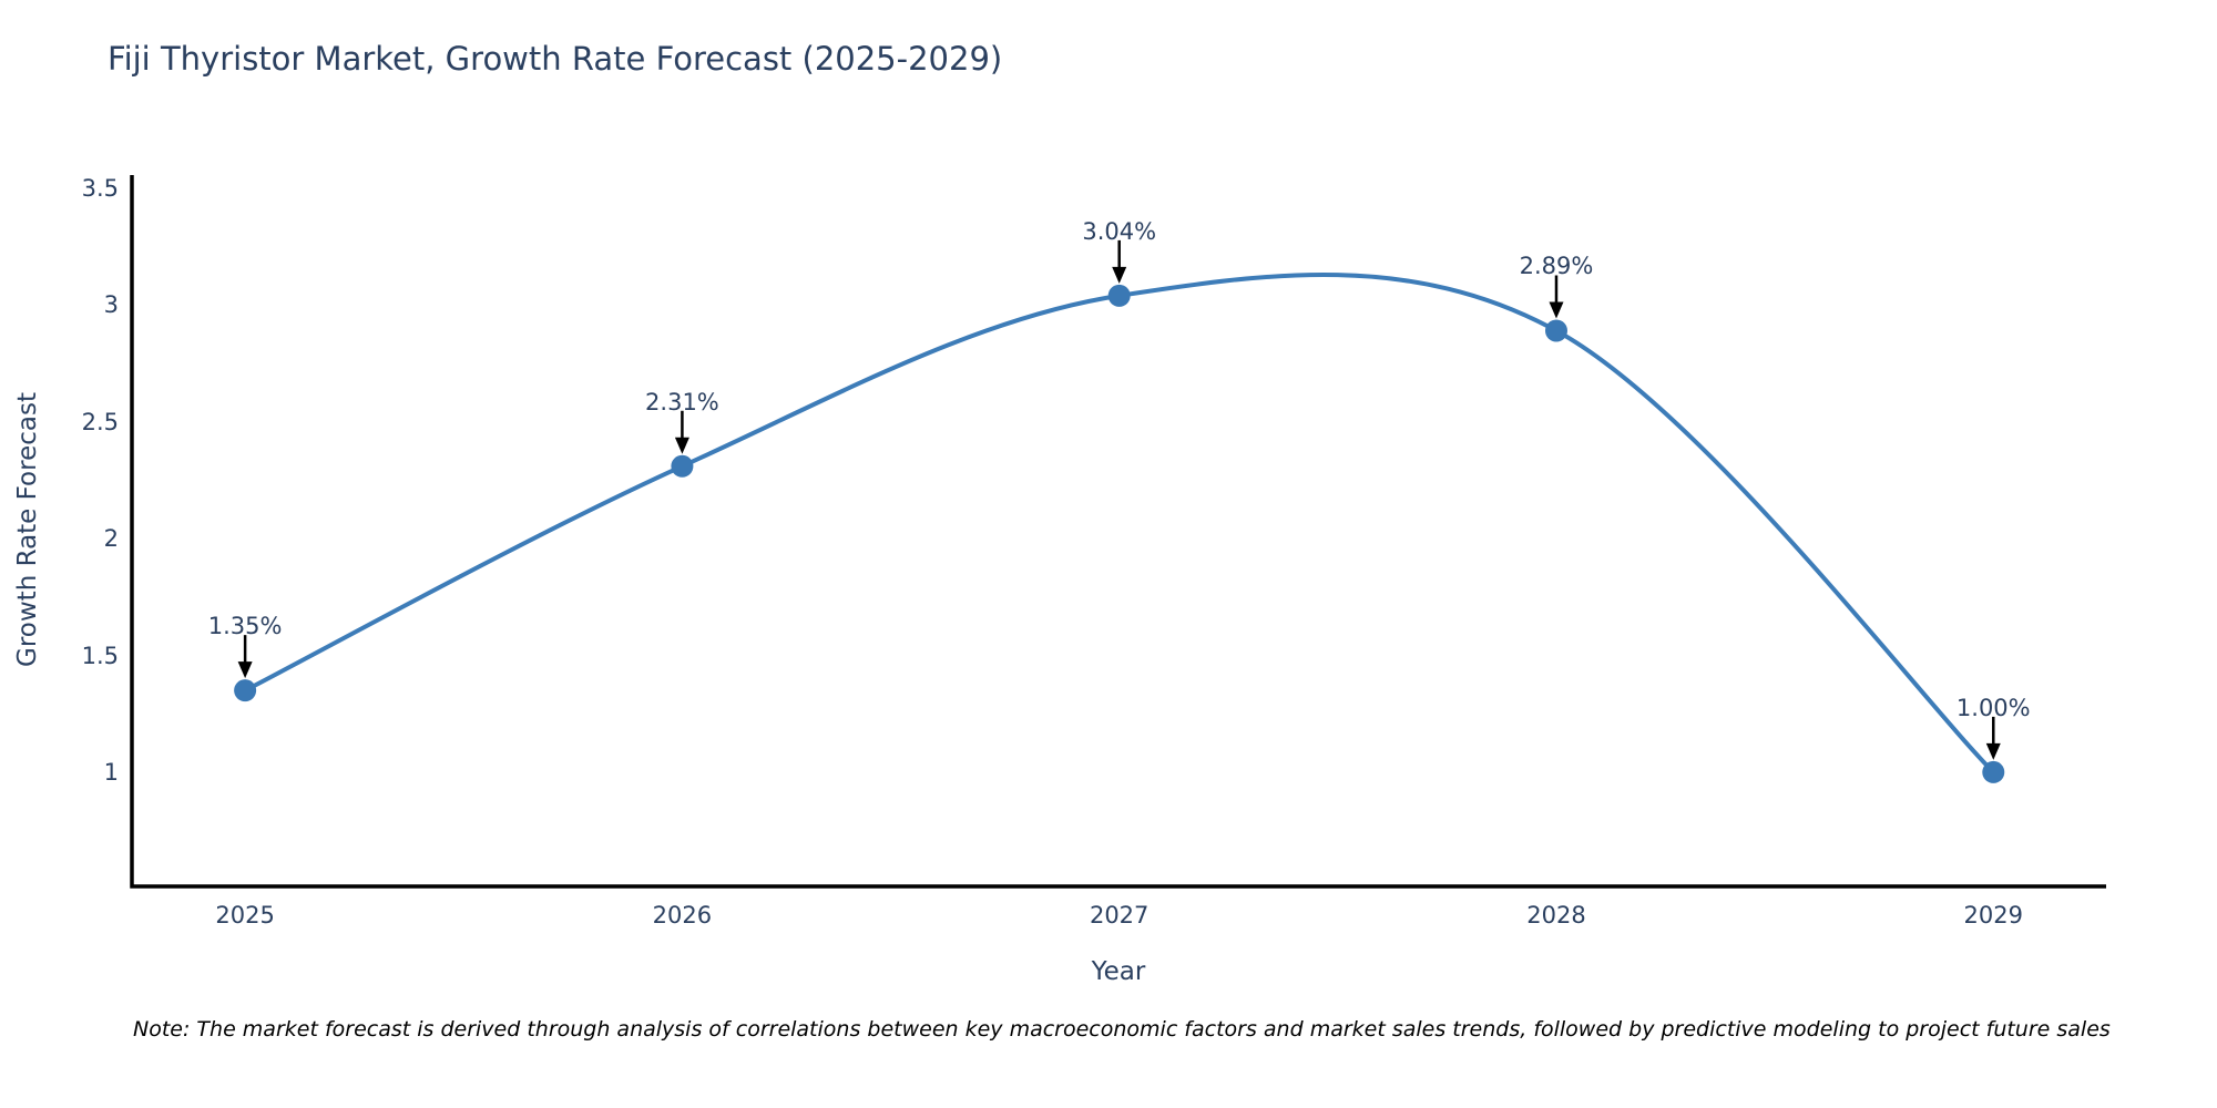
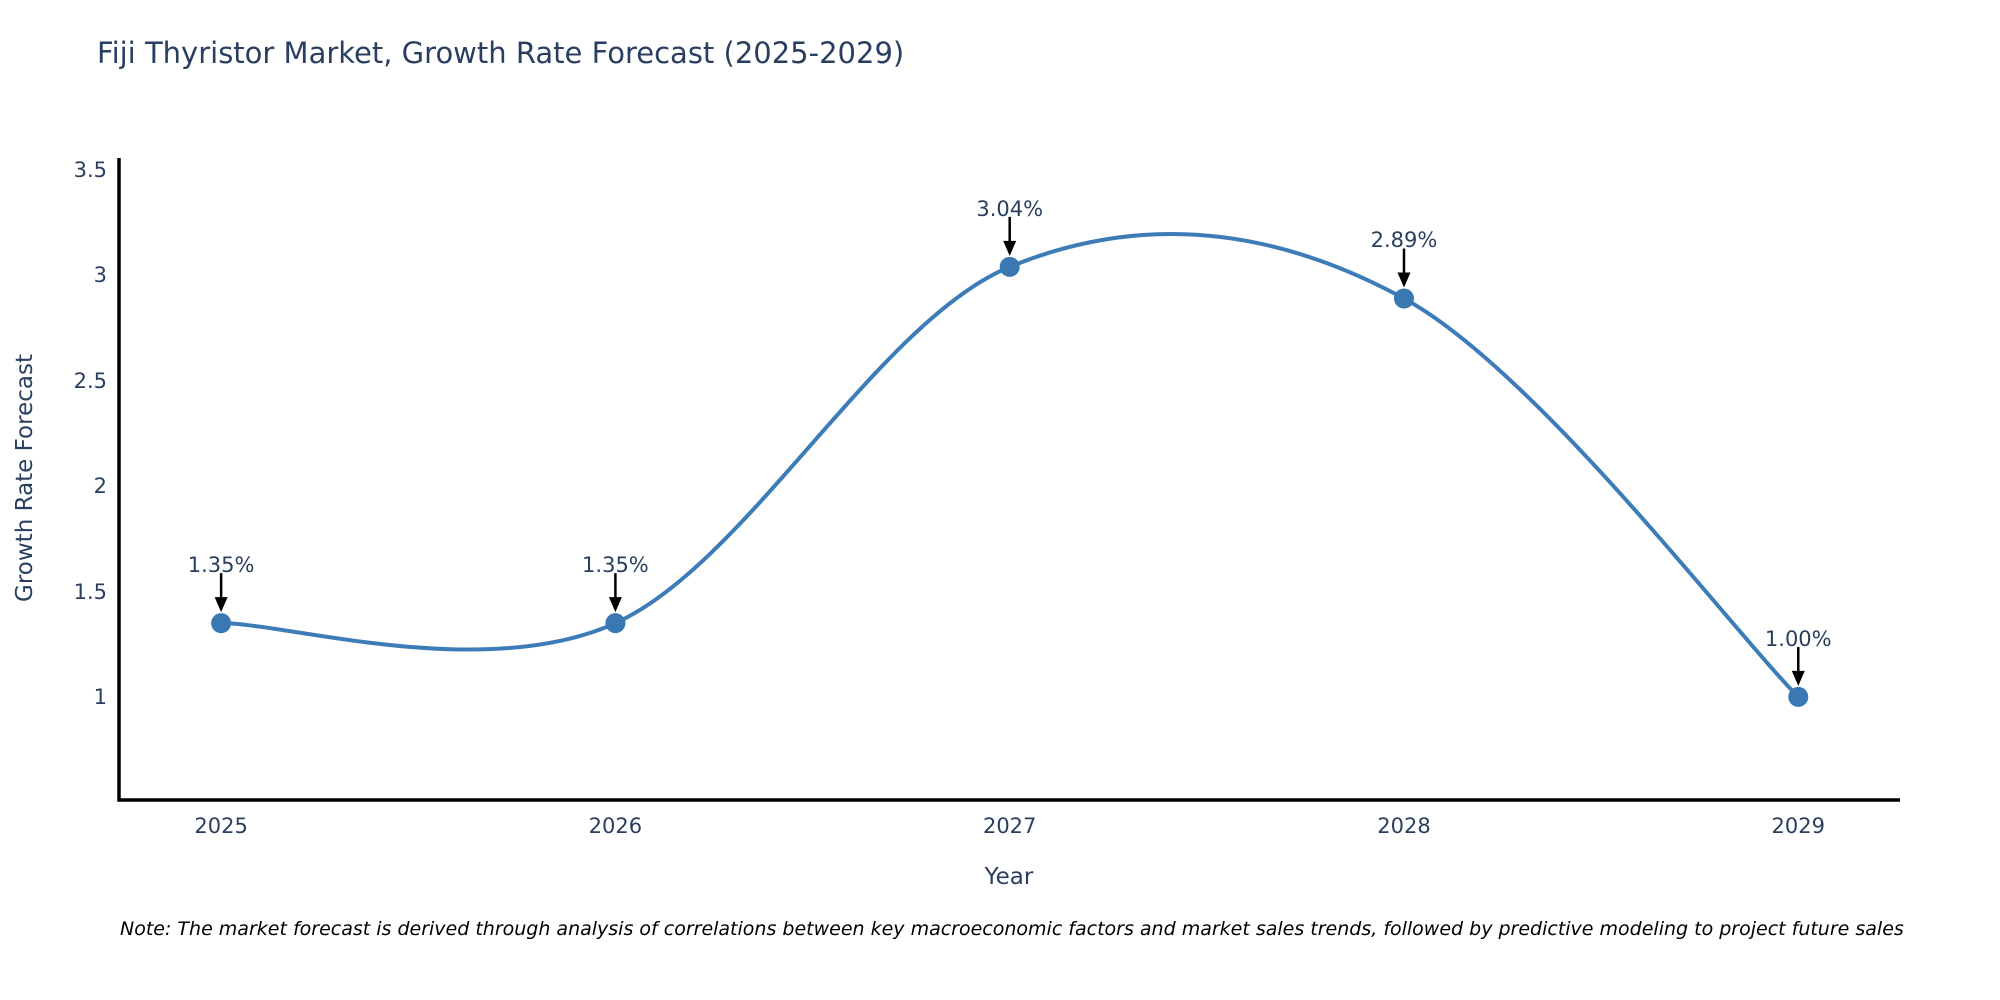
2026: 2.31% -> 1.35%
